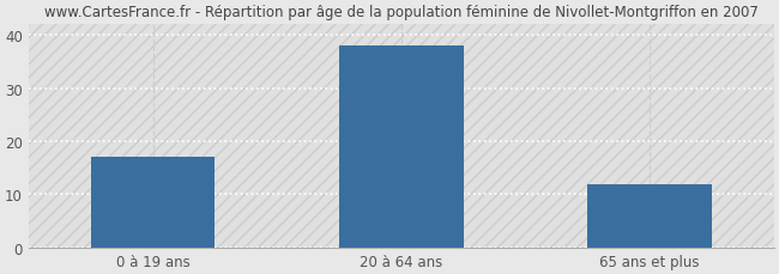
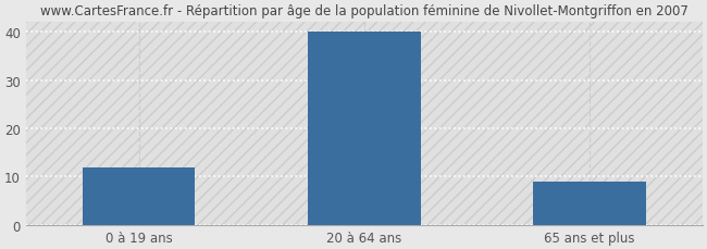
0 à 19 ans: 17 -> 12
20 à 64 ans: 38 -> 40
65 ans et plus: 12 -> 9
